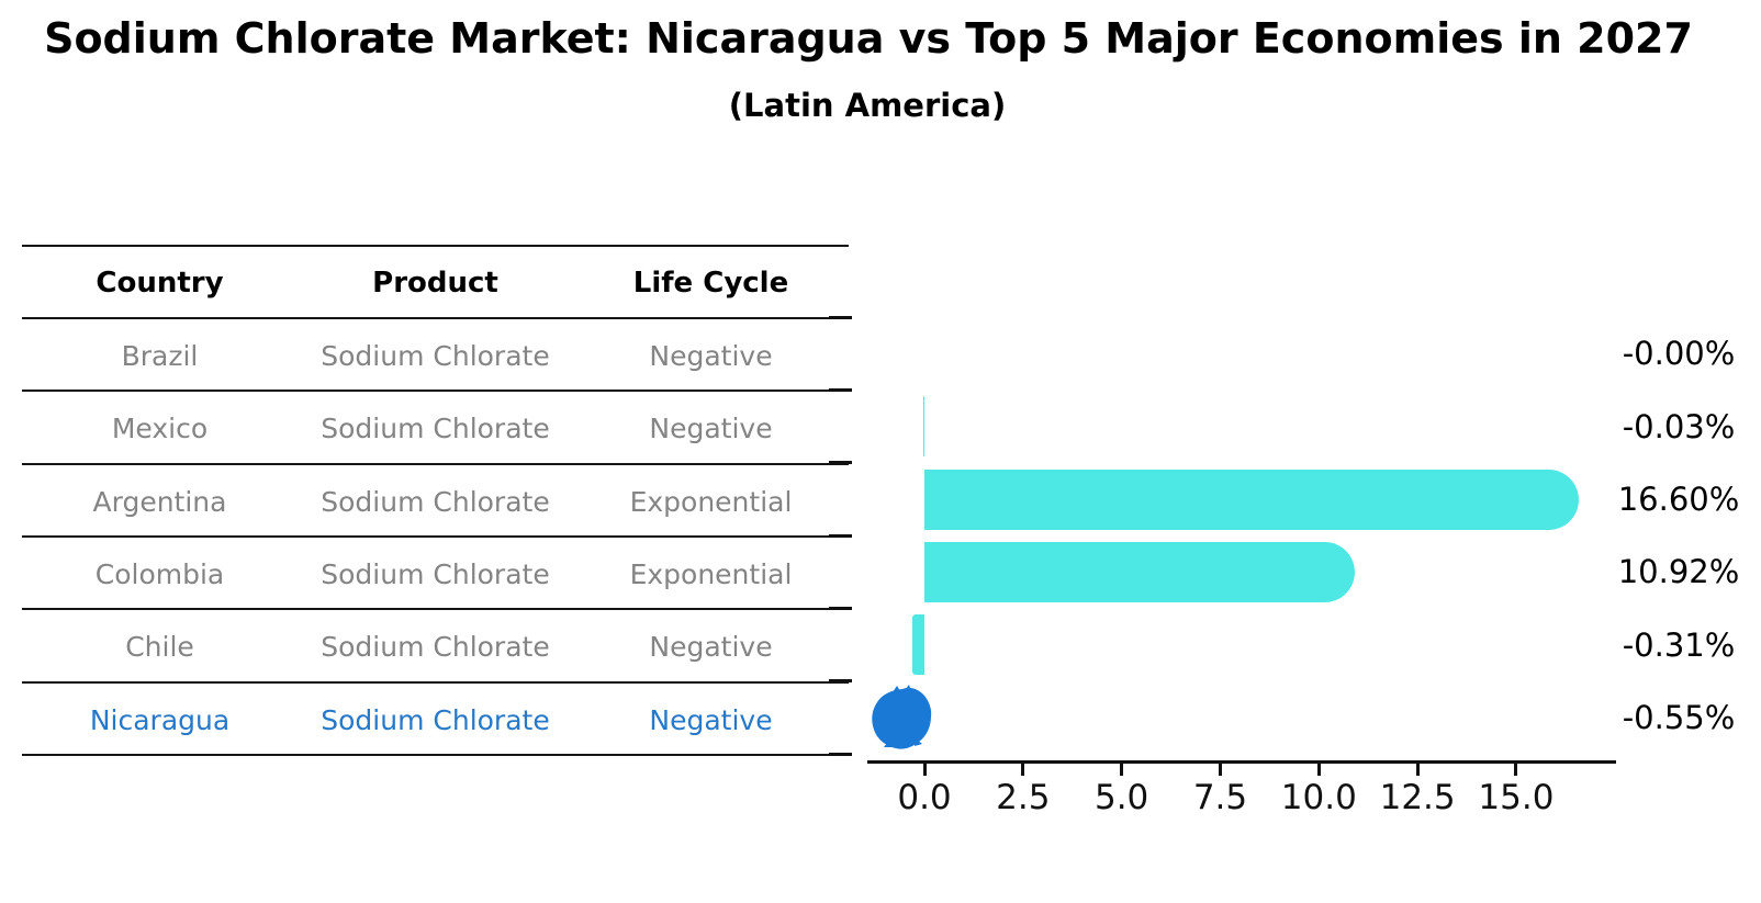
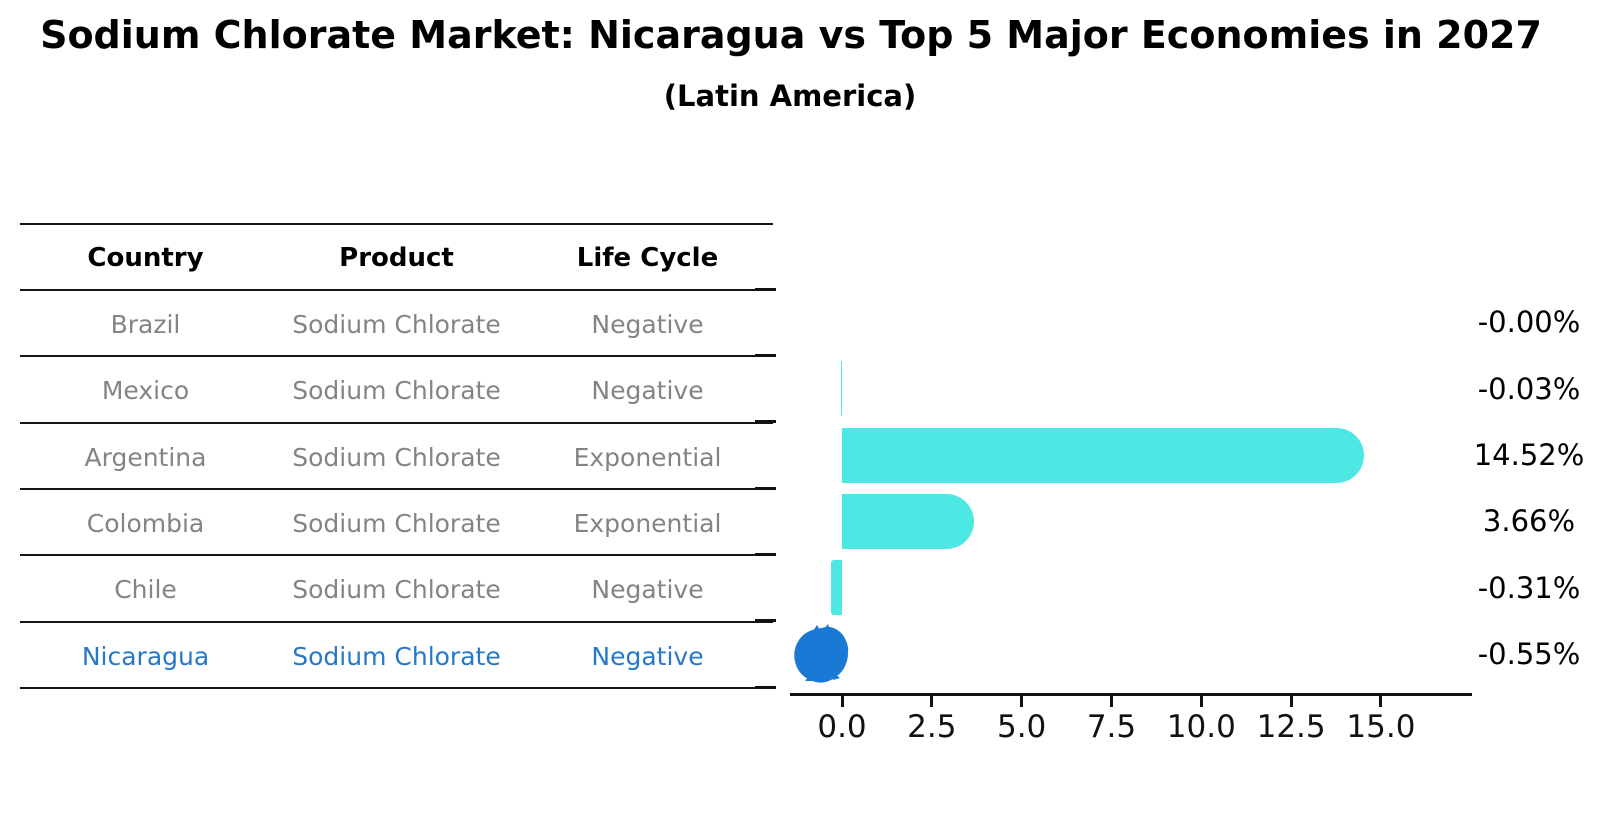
Argentina: 16.60% -> 14.52%
Colombia: 10.92% -> 3.66%
